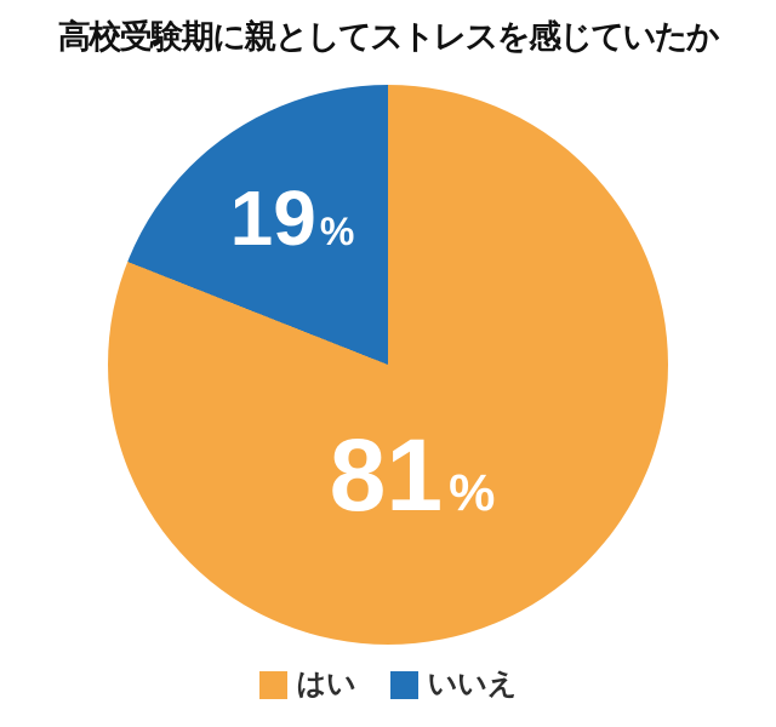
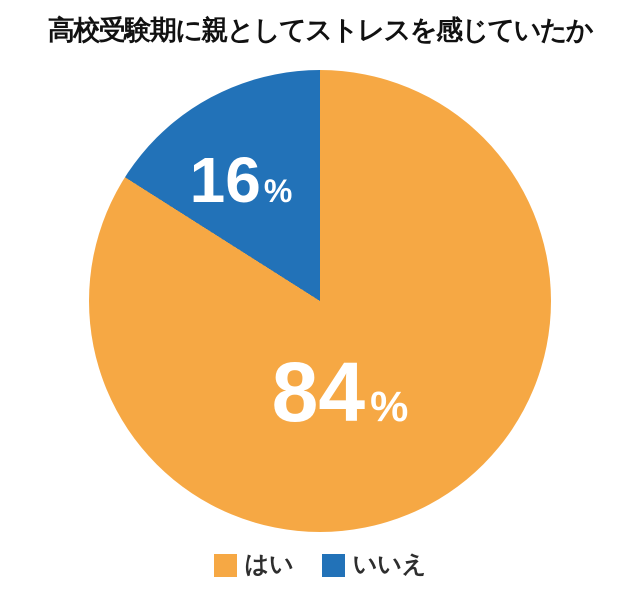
はい: 81 -> 84
いいえ: 19 -> 16
